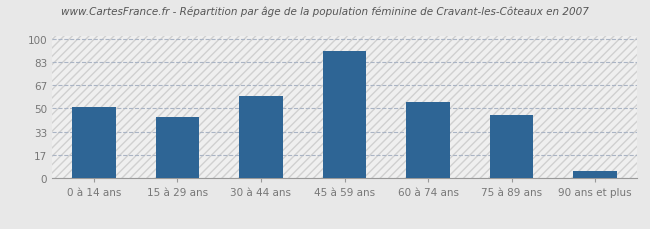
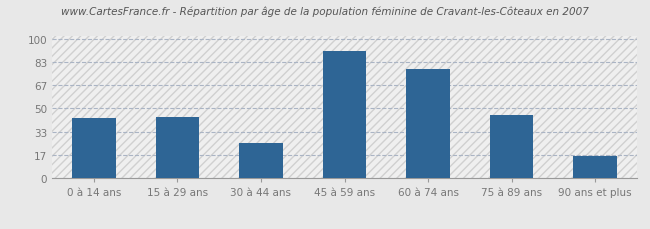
0 à 14 ans: 51 -> 43
30 à 44 ans: 59 -> 25
60 à 74 ans: 55 -> 78
90 ans et plus: 5 -> 16
